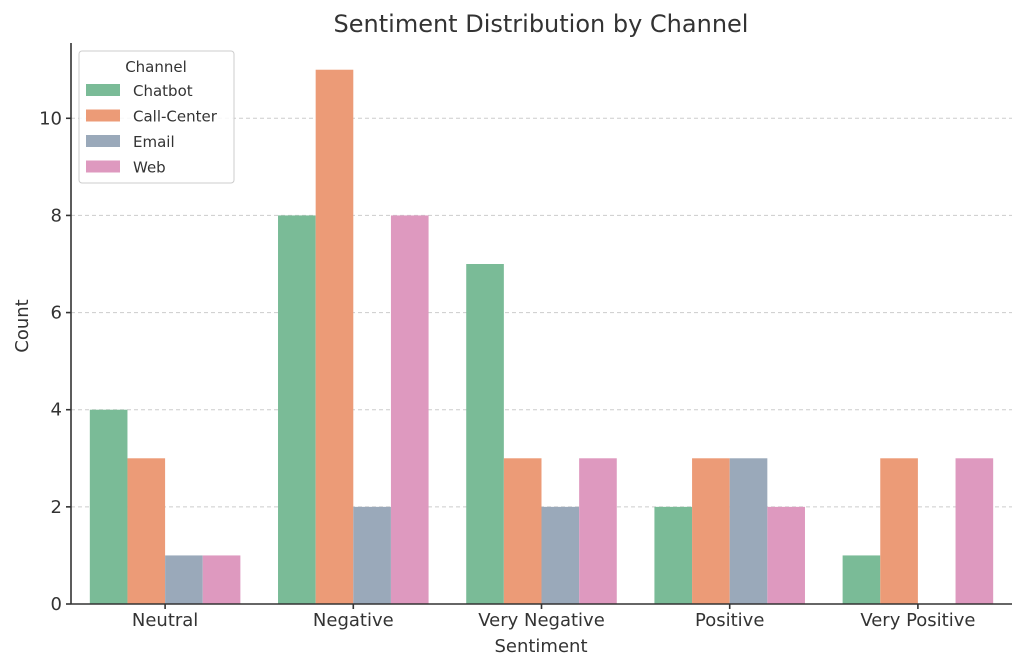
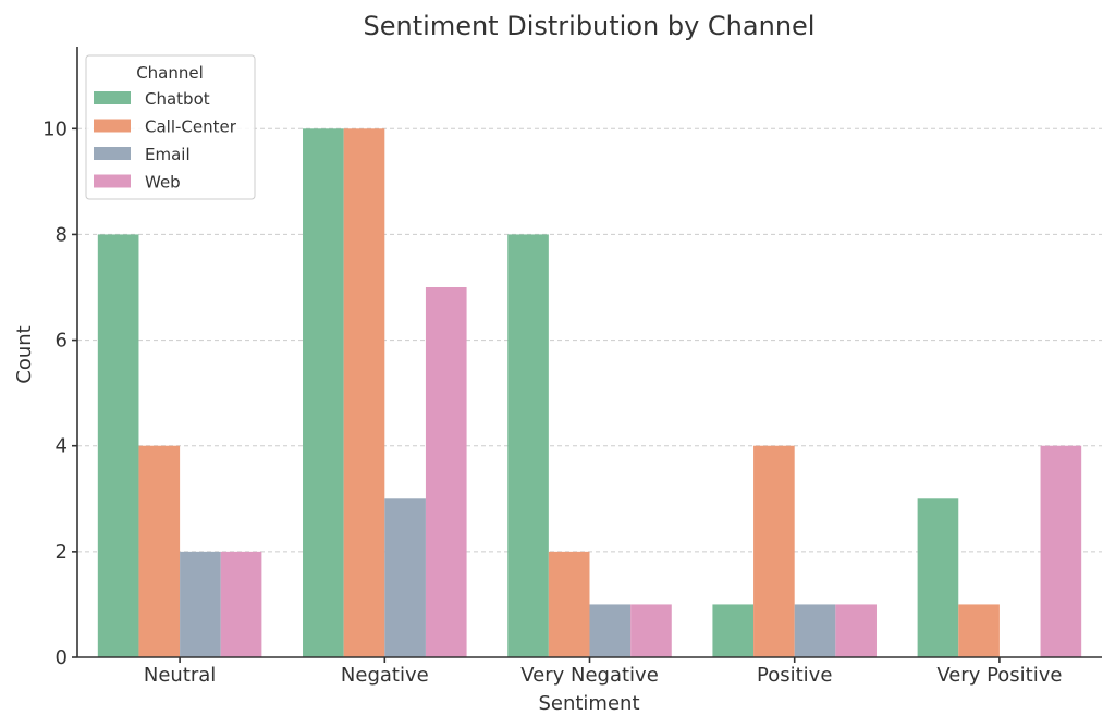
Chatbot/Neutral: 4 -> 8
Call-Center/Neutral: 3 -> 4
Email/Neutral: 1 -> 2
Web/Neutral: 1 -> 2
Chatbot/Negative: 8 -> 10
Call-Center/Negative: 11 -> 10
Email/Negative: 2 -> 3
Web/Negative: 8 -> 7
Chatbot/Very Negative: 7 -> 8
Call-Center/Very Negative: 3 -> 2
Email/Very Negative: 2 -> 1
Web/Very Negative: 3 -> 1
Chatbot/Positive: 2 -> 1
Call-Center/Positive: 3 -> 4
Email/Positive: 3 -> 1
Web/Positive: 2 -> 1
Chatbot/Very Positive: 1 -> 3
Call-Center/Very Positive: 3 -> 1
Web/Very Positive: 3 -> 4
